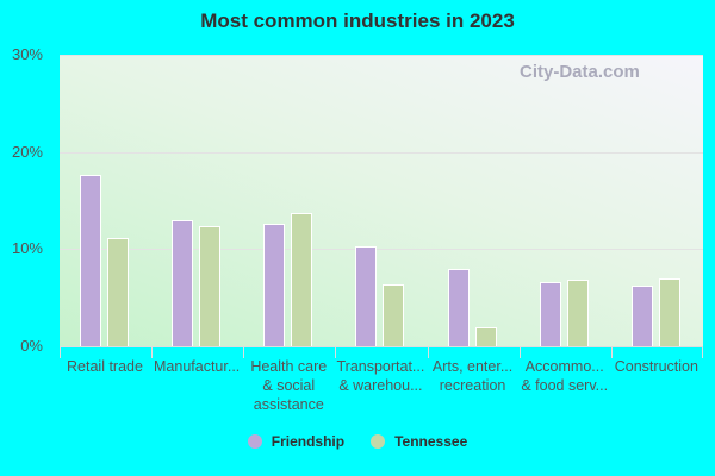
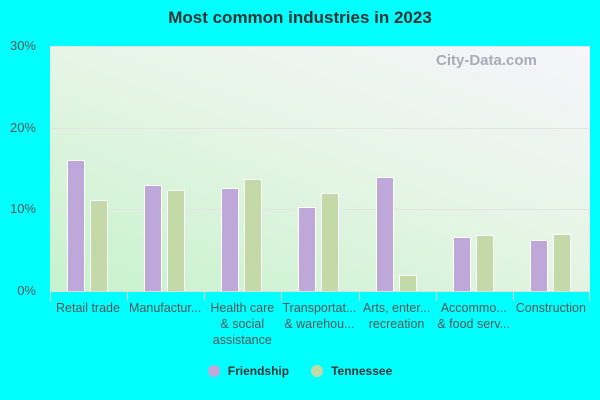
Friendship/Retail trade: 18% -> 16%
Tennessee/Transportat... & warehou...: 6% -> 12%
Friendship/Arts, enter... recreation: 8% -> 14%
